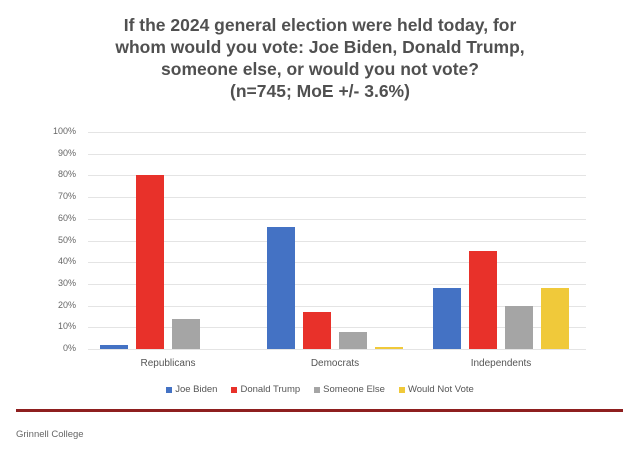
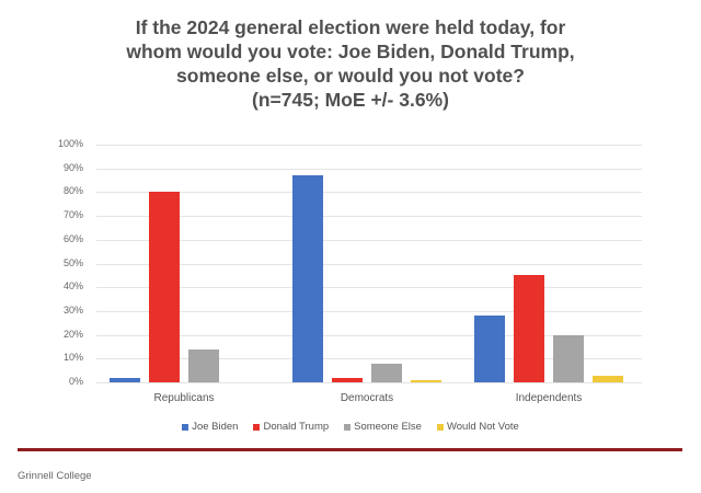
Joe Biden/Democrats: 56% -> 87%
Donald Trump/Democrats: 17% -> 2%
Would Not Vote/Independents: 28% -> 3%
